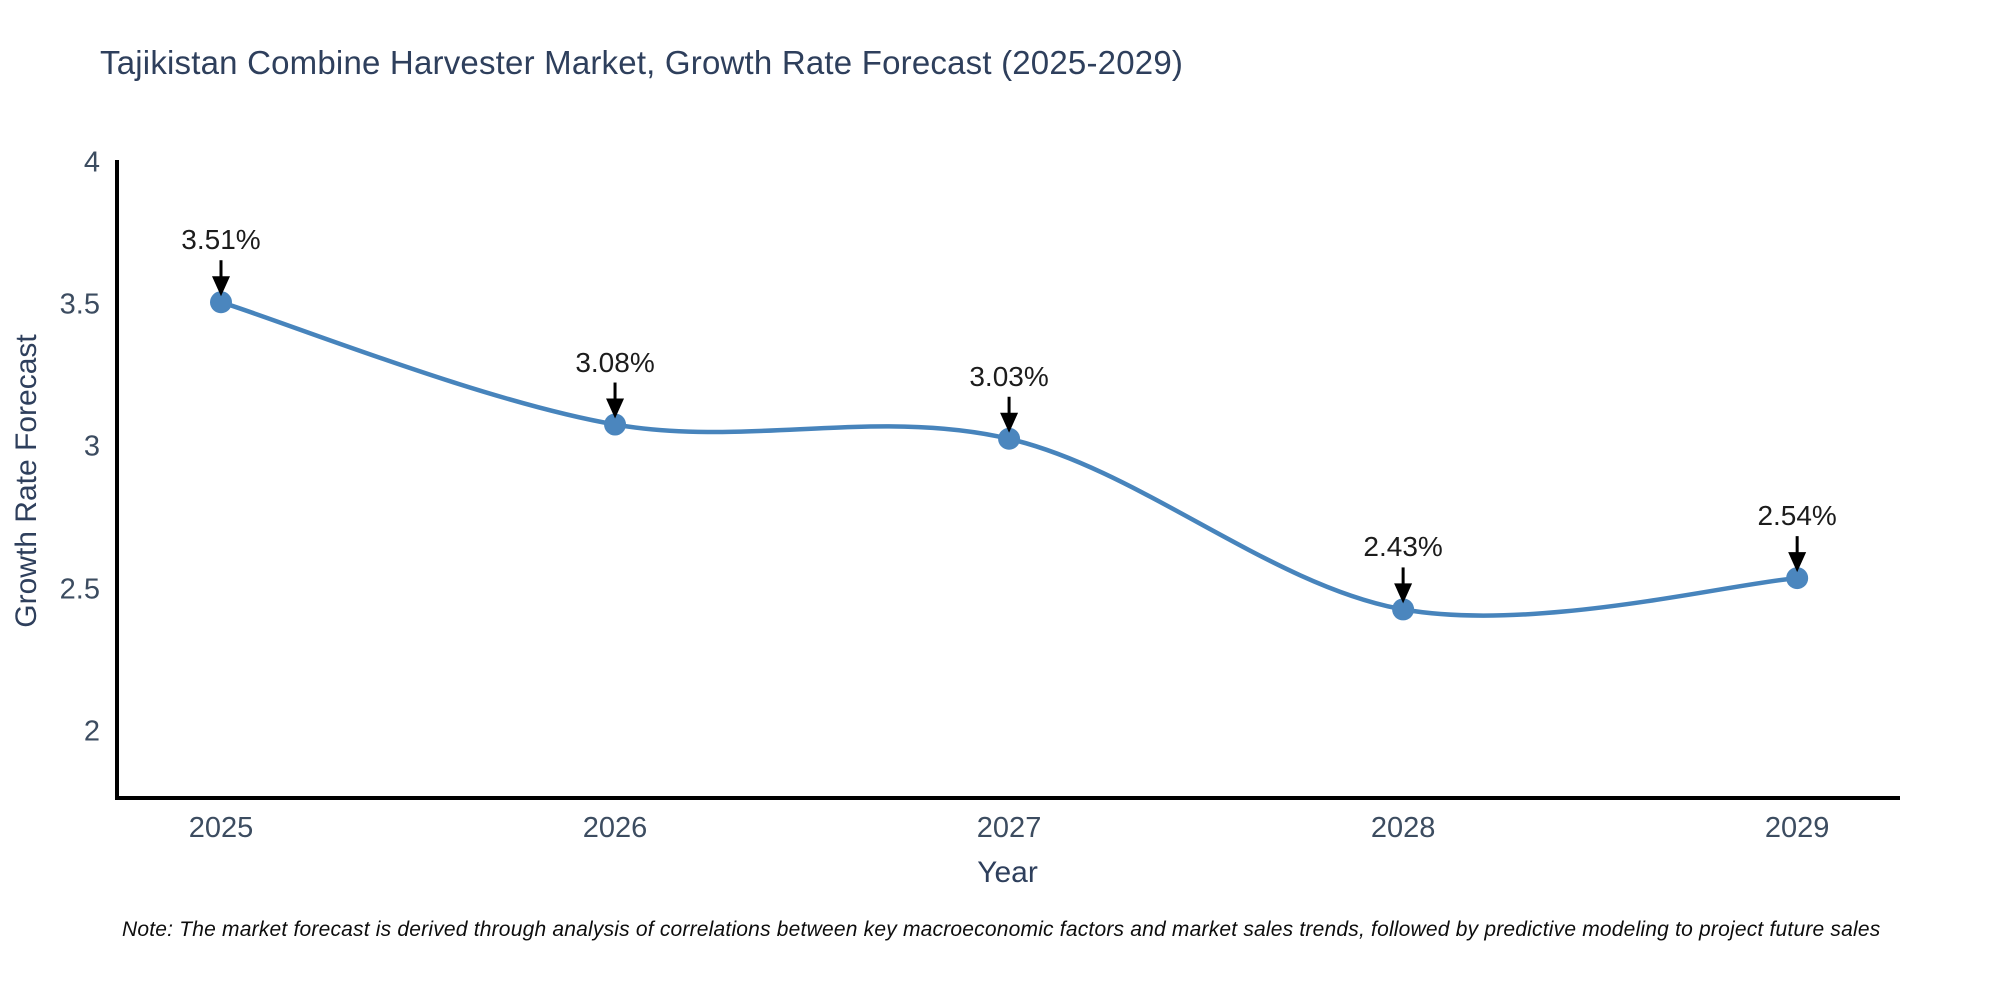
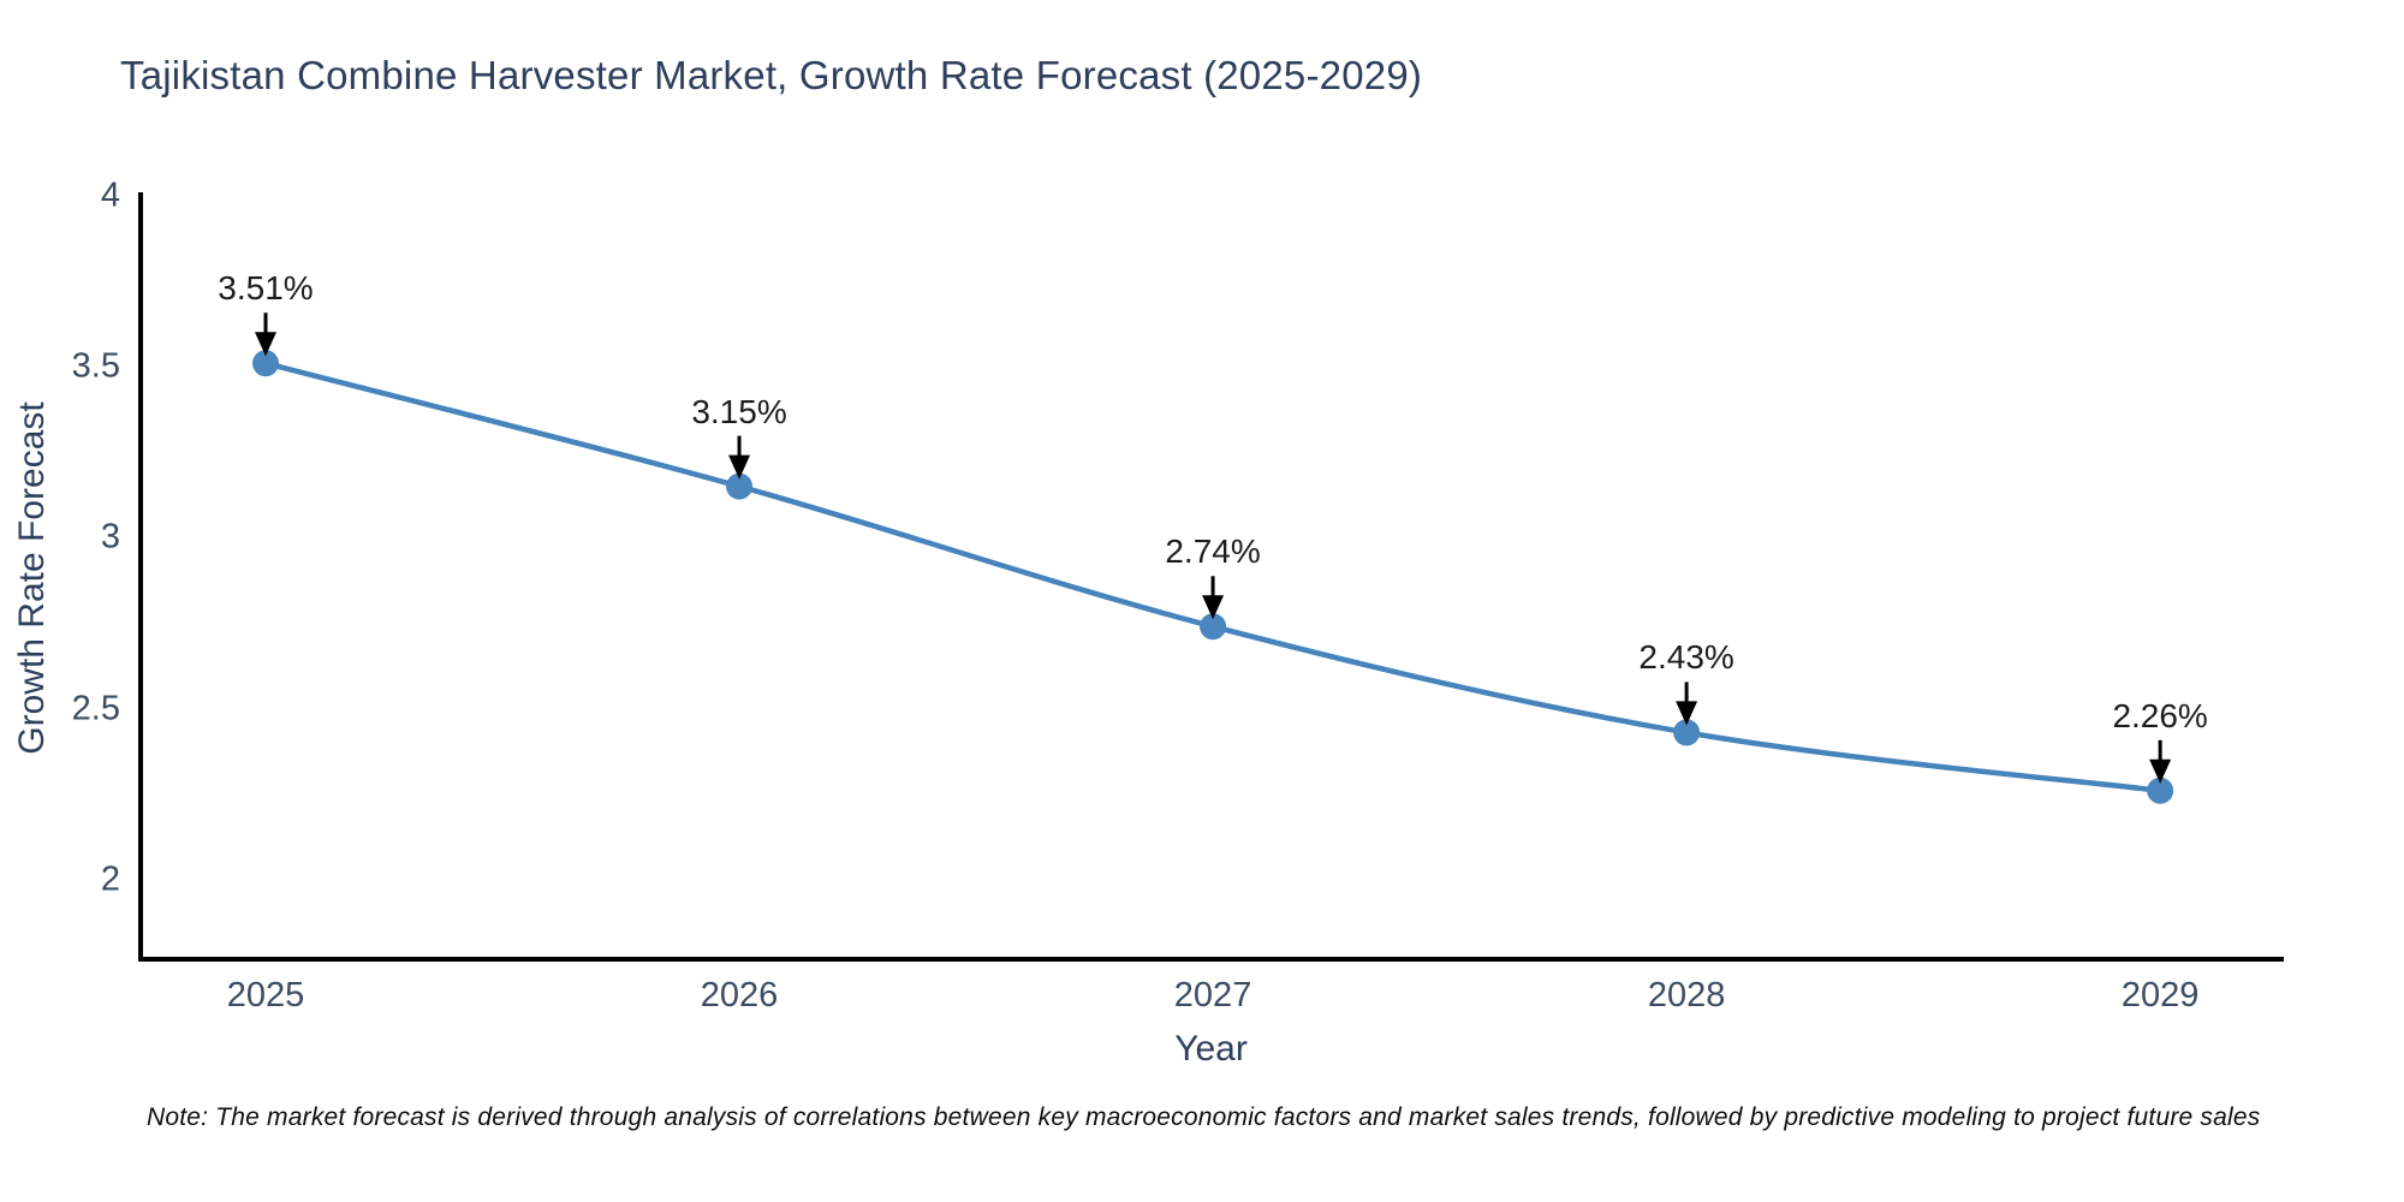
2026: 3.08% -> 3.15%
2027: 3.03% -> 2.74%
2029: 2.54% -> 2.26%
